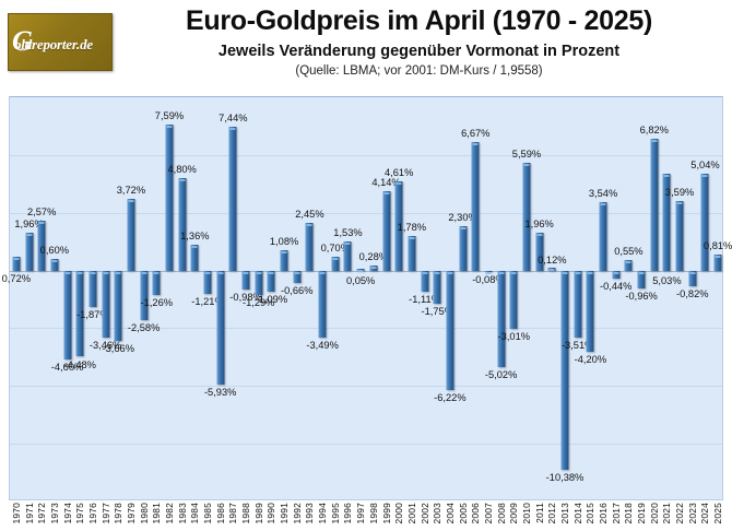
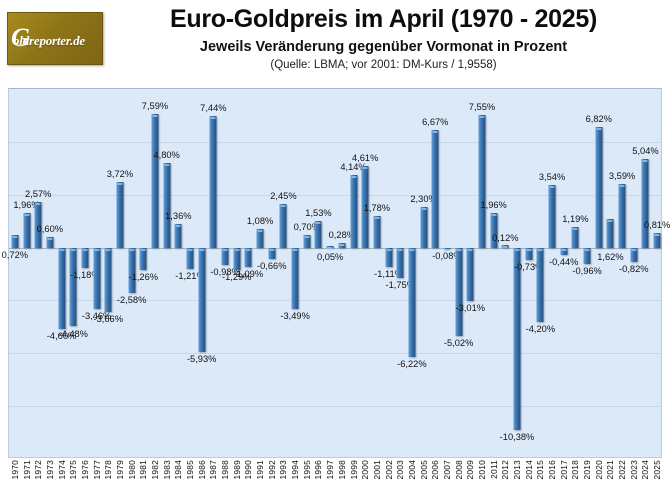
1976: -1,87% -> -1,18%
2010: 5,59% -> 7,55%
2014: -3,51% -> -0,73%
2018: 0,55% -> 1,19%
2021: 5,03% -> 1,62%
